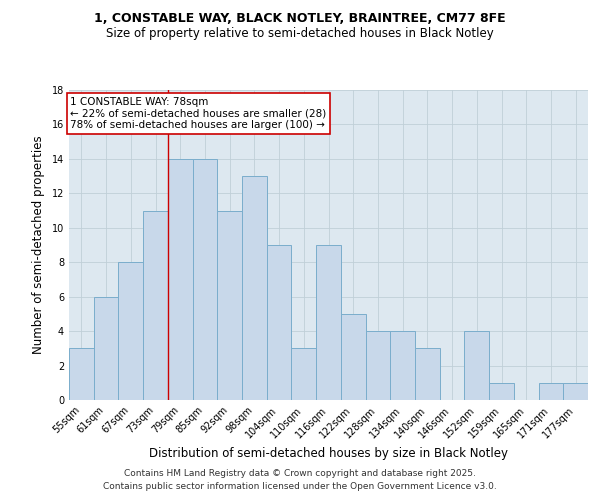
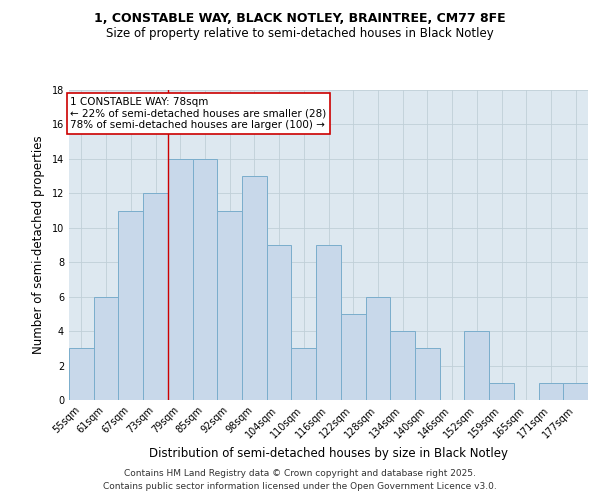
67sqm: 8 -> 11
73sqm: 11 -> 12
128sqm: 4 -> 6
